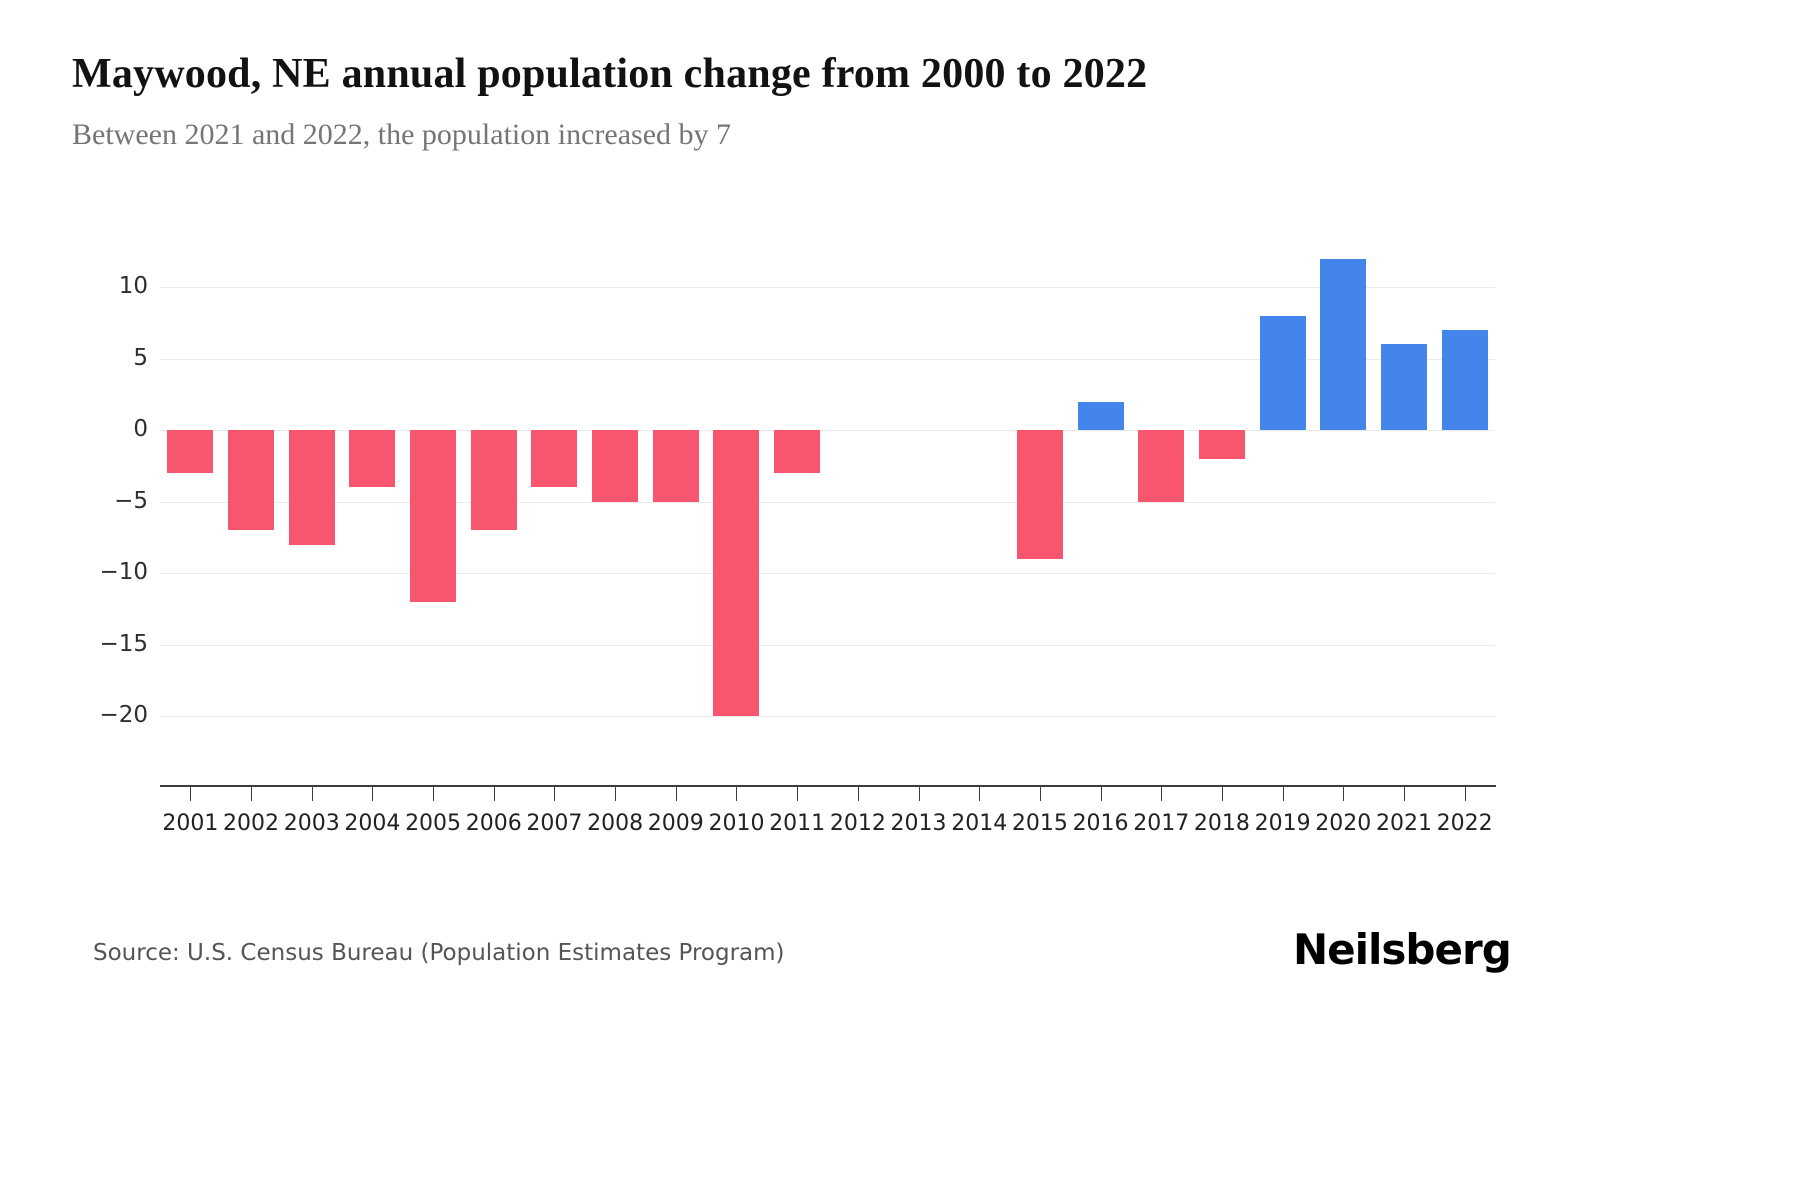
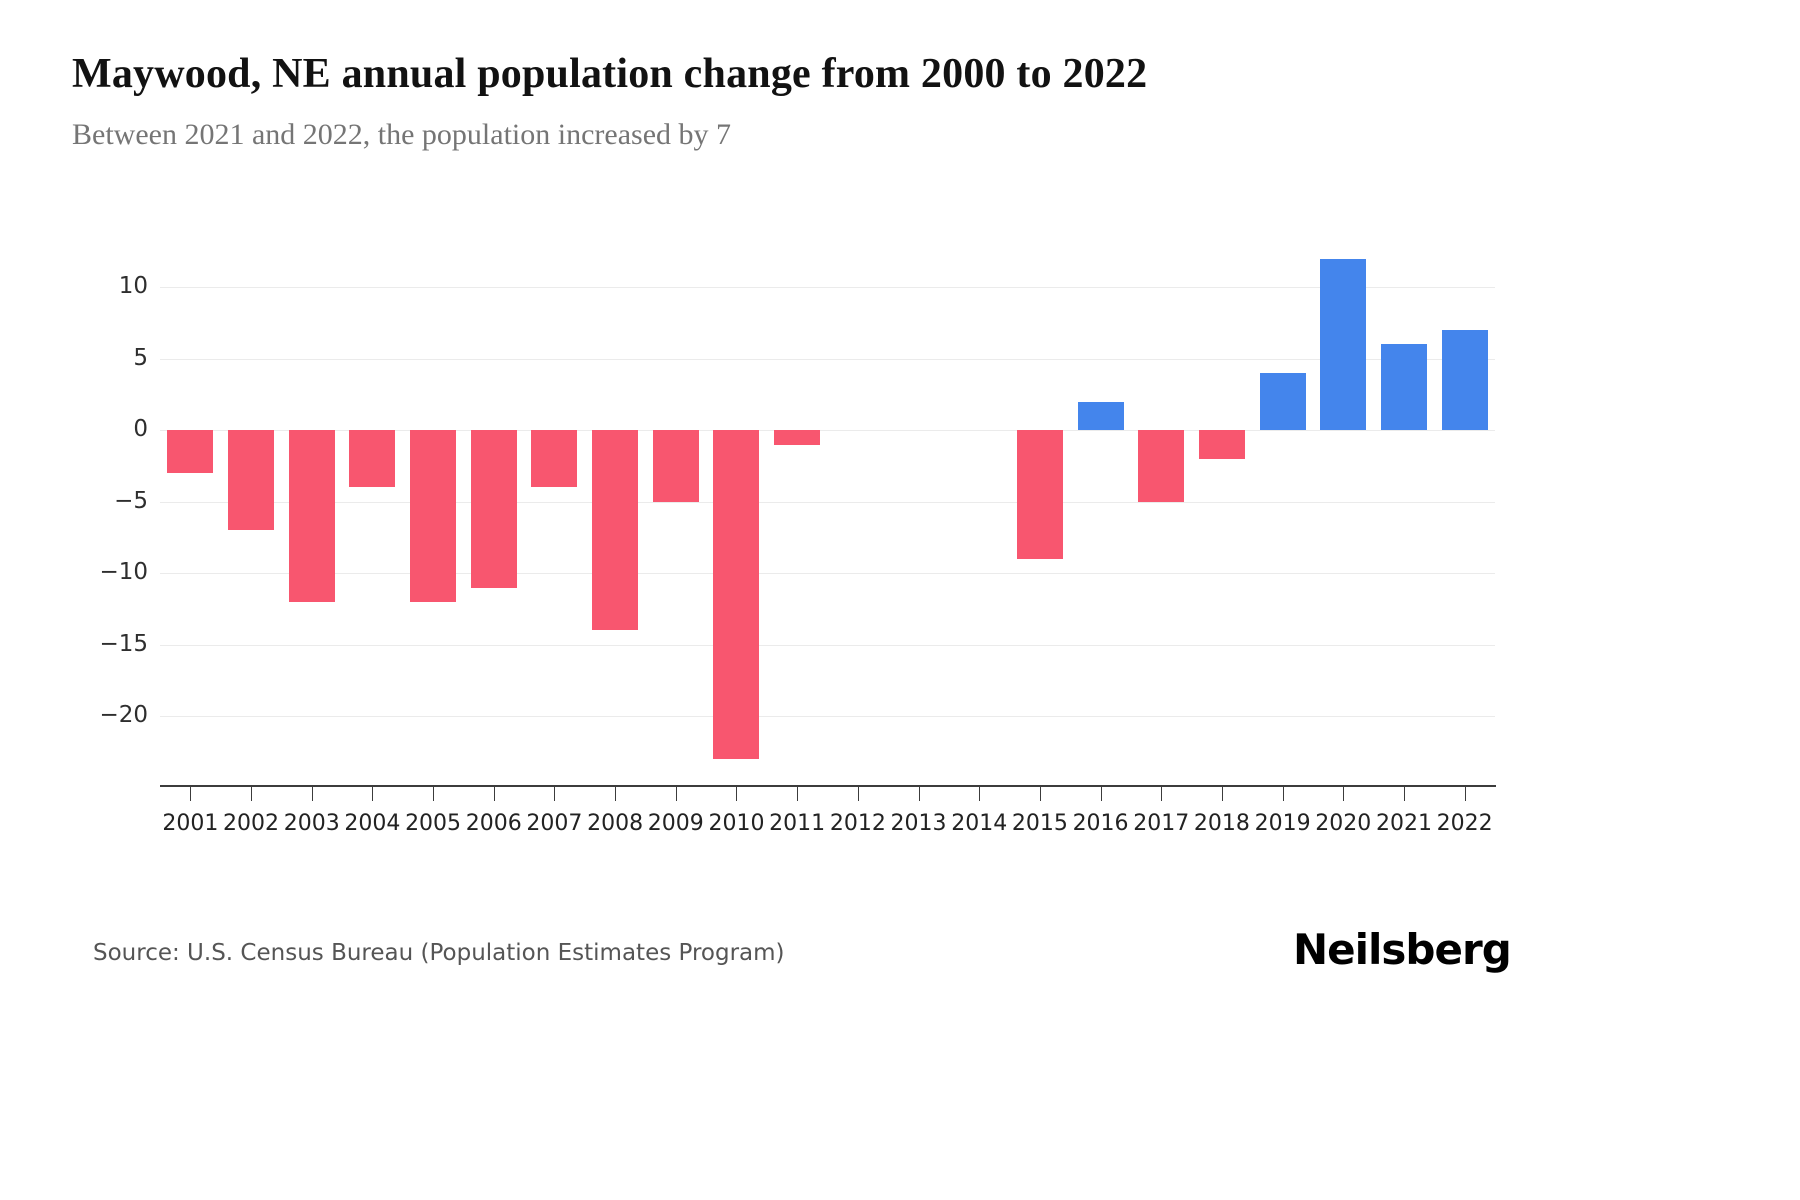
2003: -8 -> -12
2006: -7 -> -11
2008: -5 -> -14
2010: -20 -> -23
2011: -3 -> -1
2019: 8 -> 4
